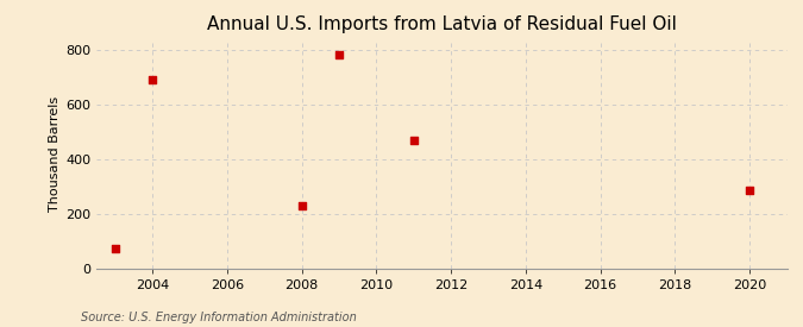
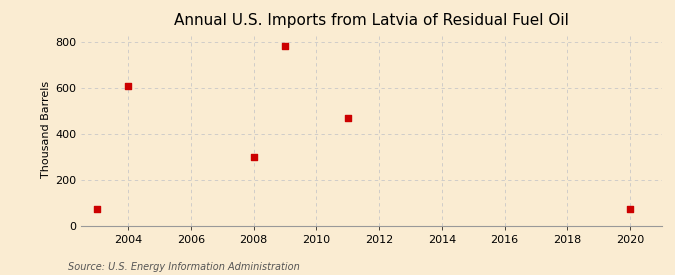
2004: 690 -> 610
2008: 230 -> 300
2020: 285 -> 70
